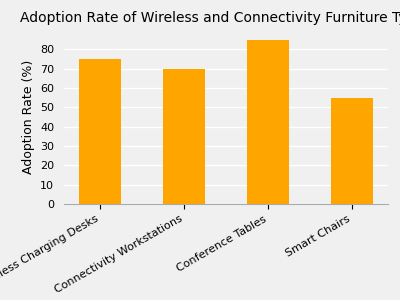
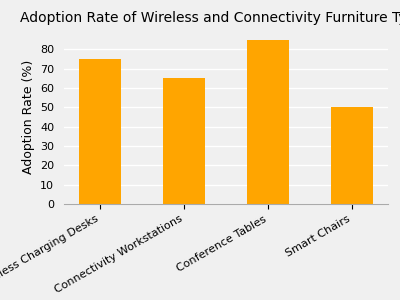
Connectivity Workstations: 70 -> 65
Smart Chairs: 55 -> 50
